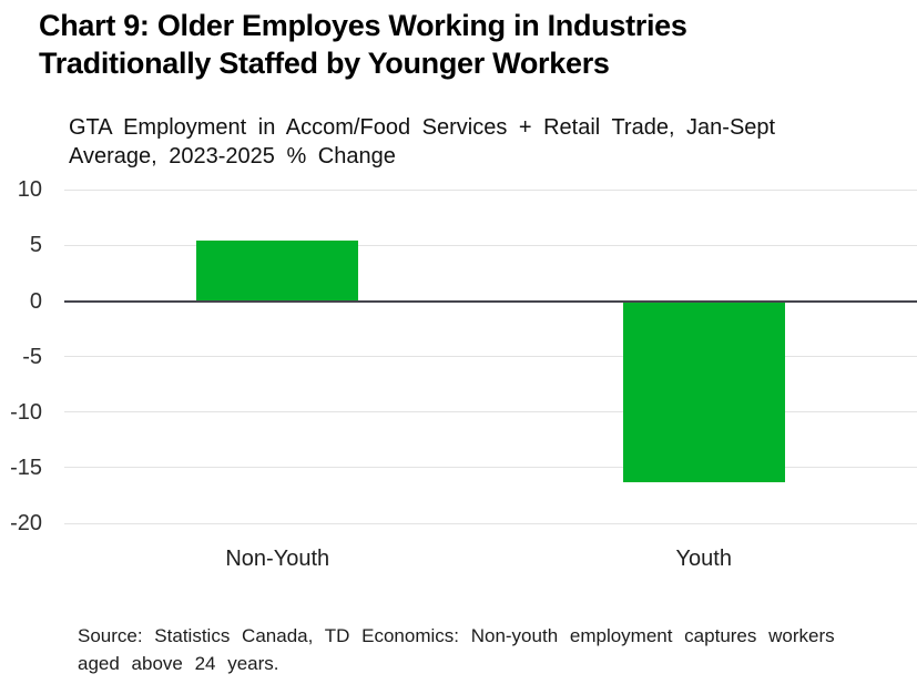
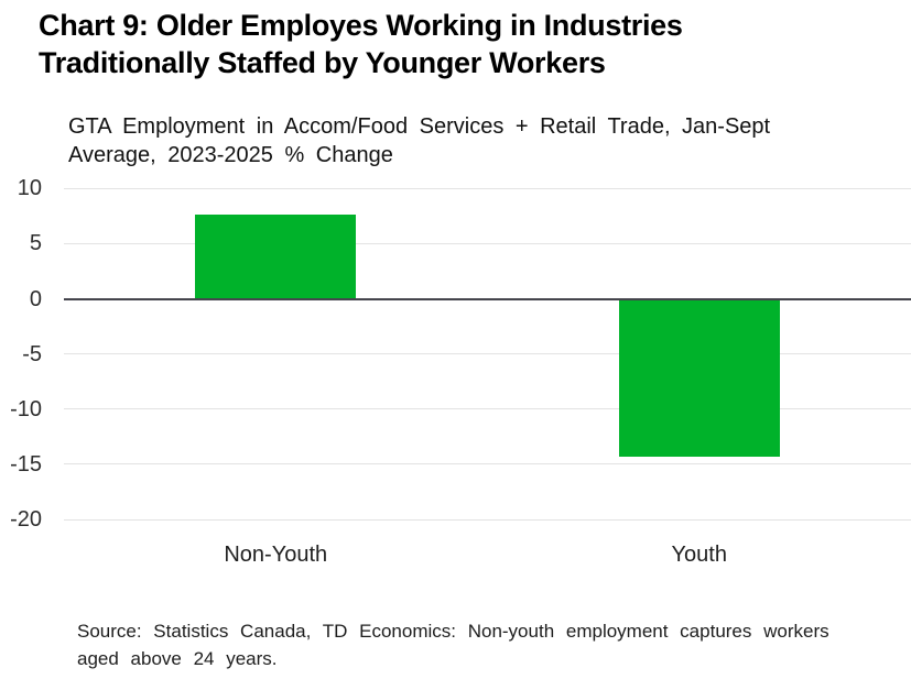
Non-Youth: 5.4 -> 7.6
Youth: -16.3 -> -14.3
